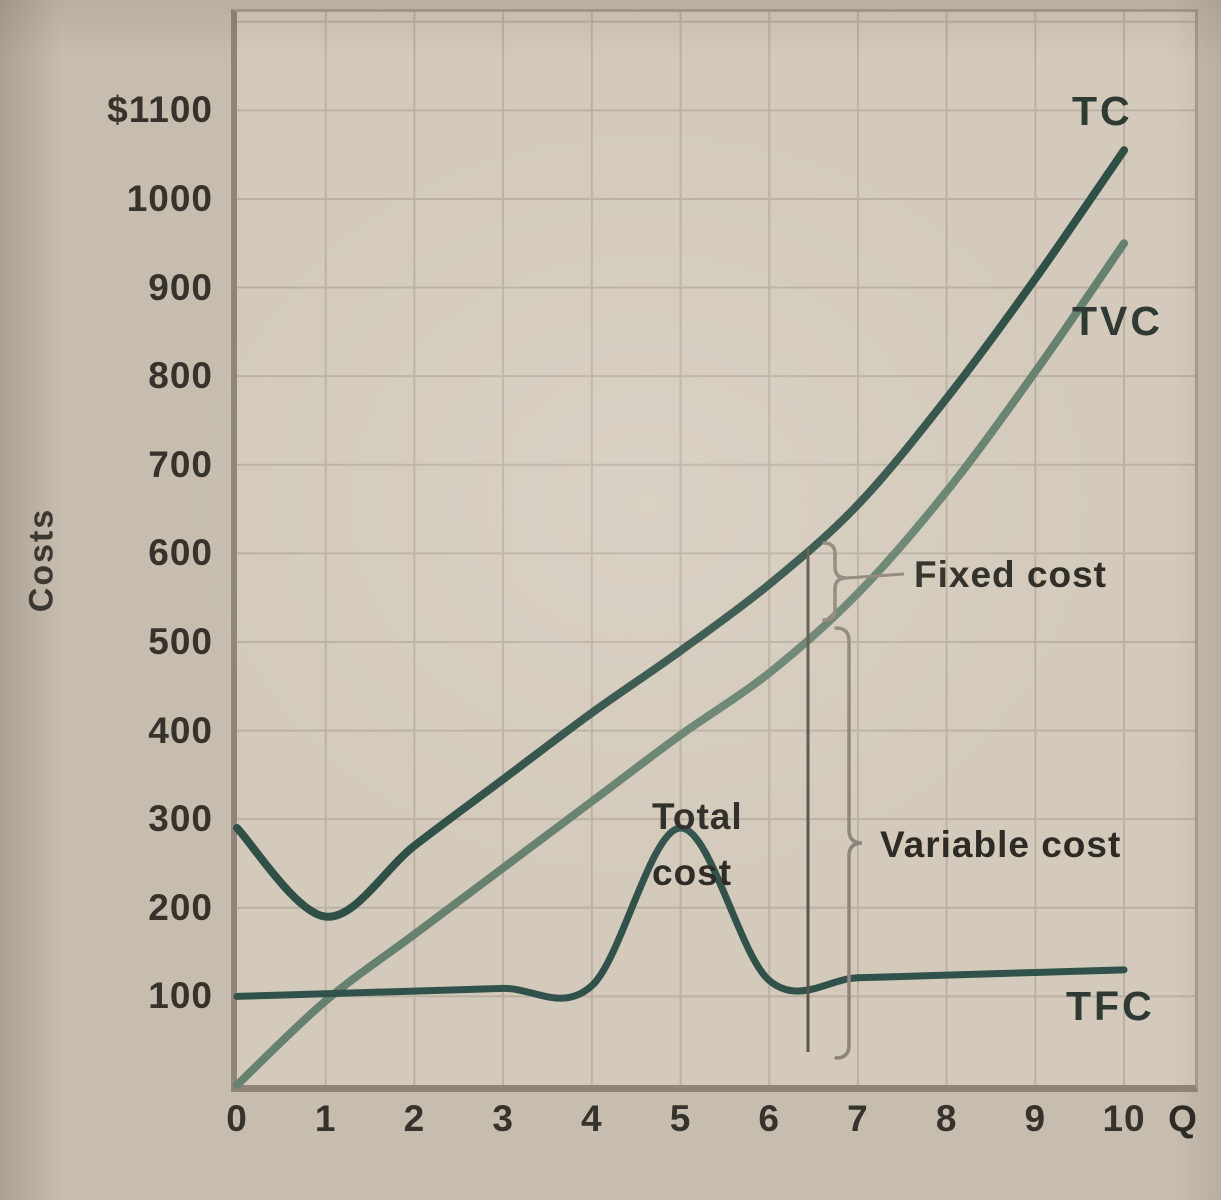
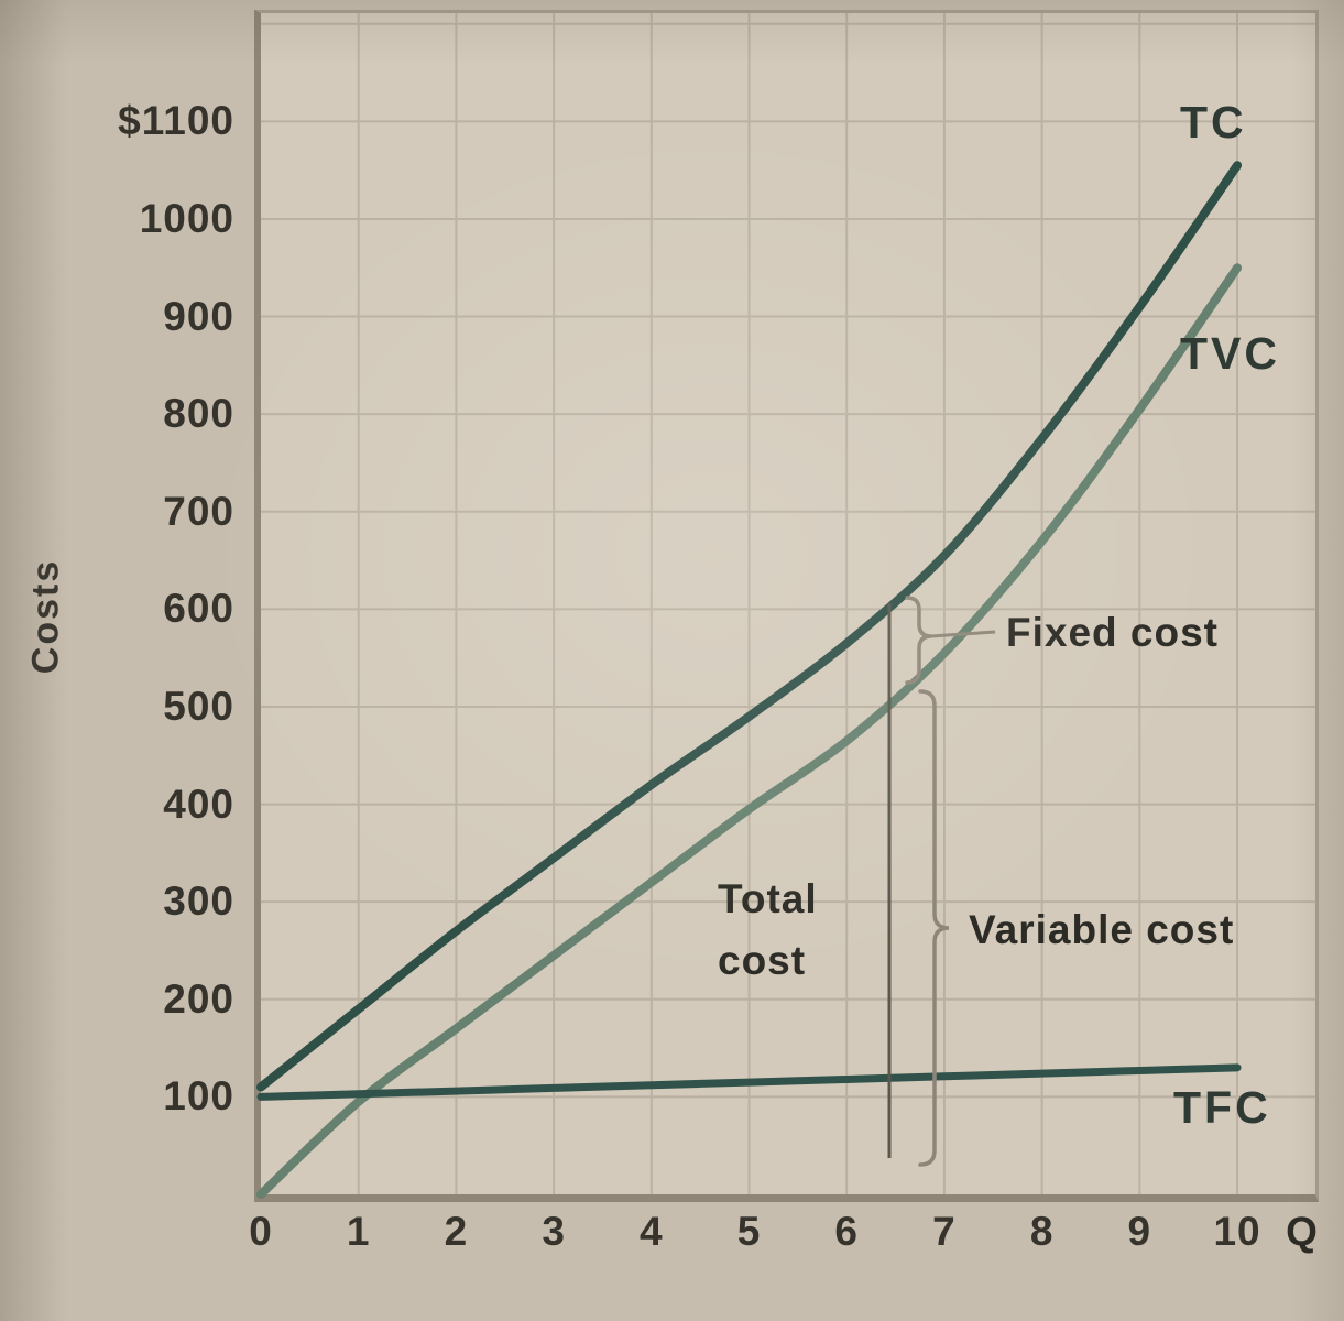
TC/0: $290 -> $110
TFC/5: $290 -> $120
